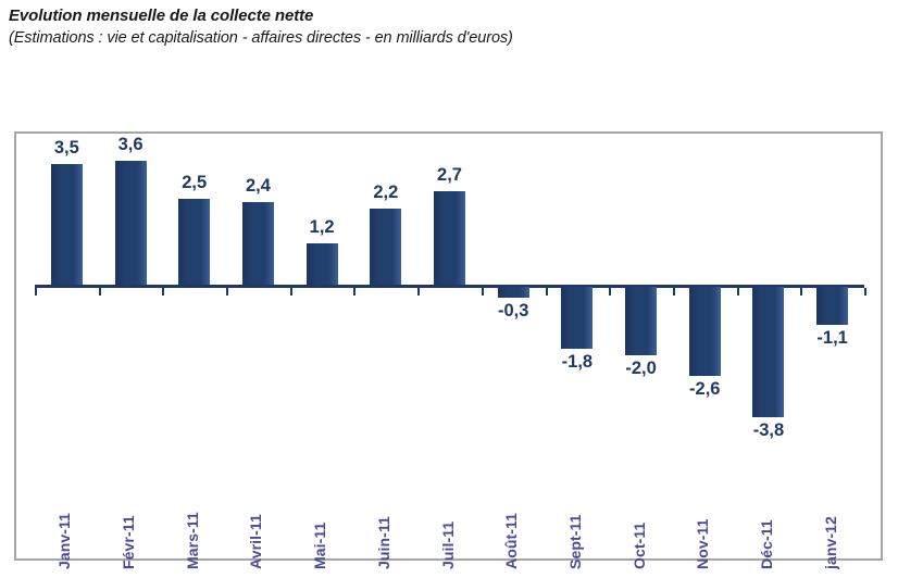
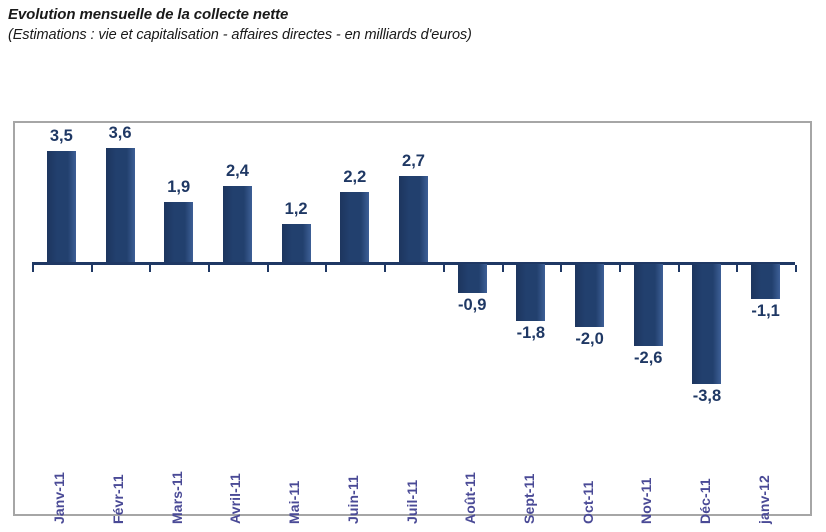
Mars-11: 2,5 -> 1,9
Août-11: -0,3 -> -0,9
